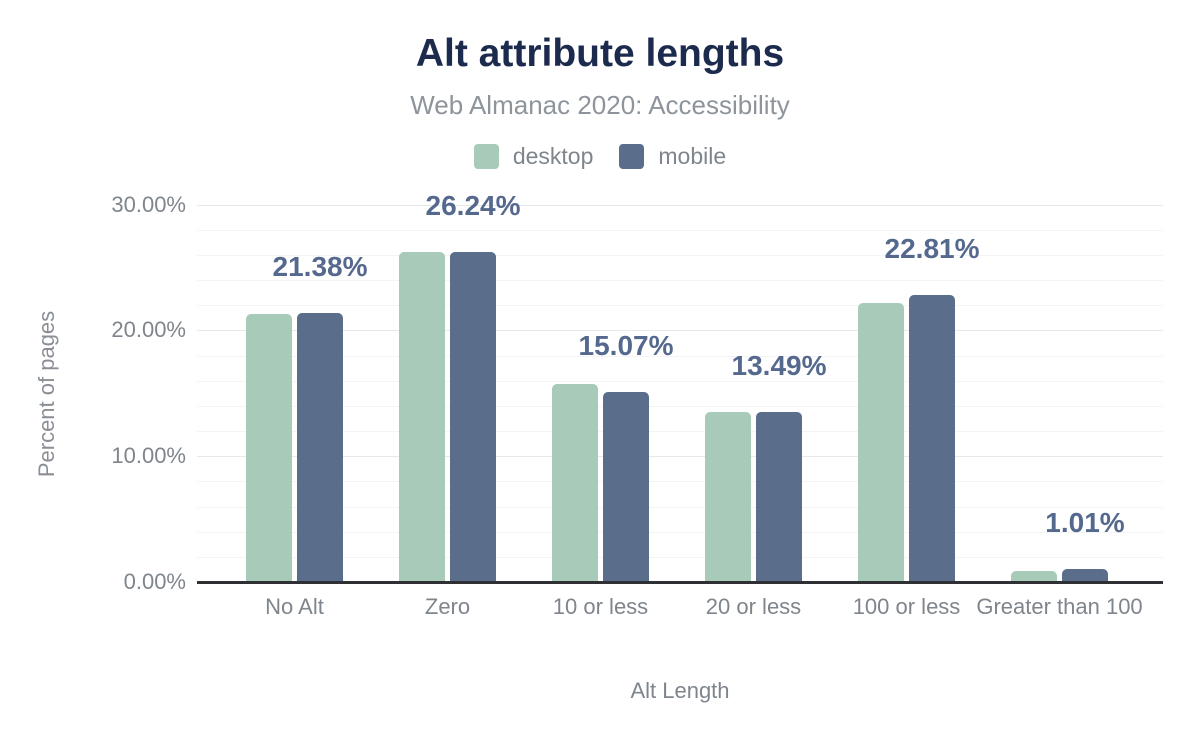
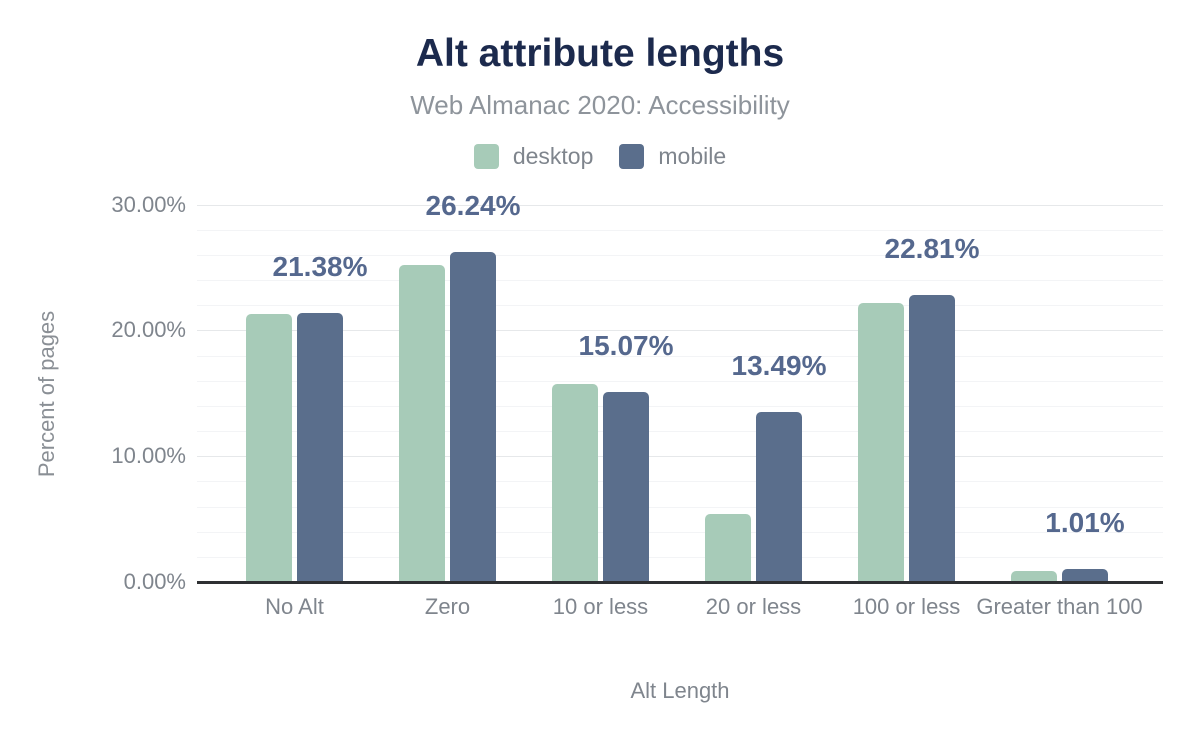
desktop/Zero: 26.2% -> 25.2%
desktop/20 or less: 13.5% -> 5.4%
